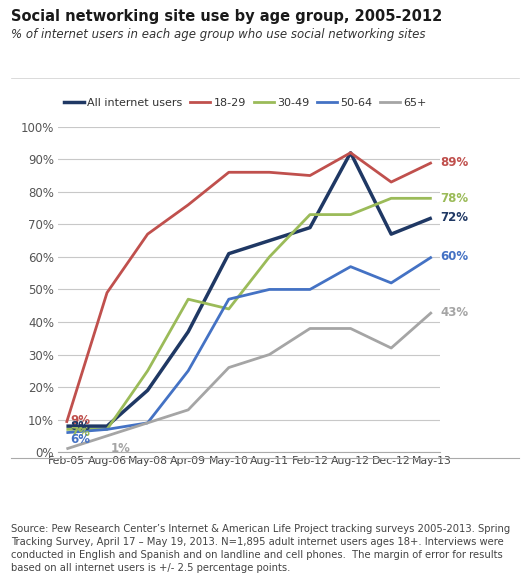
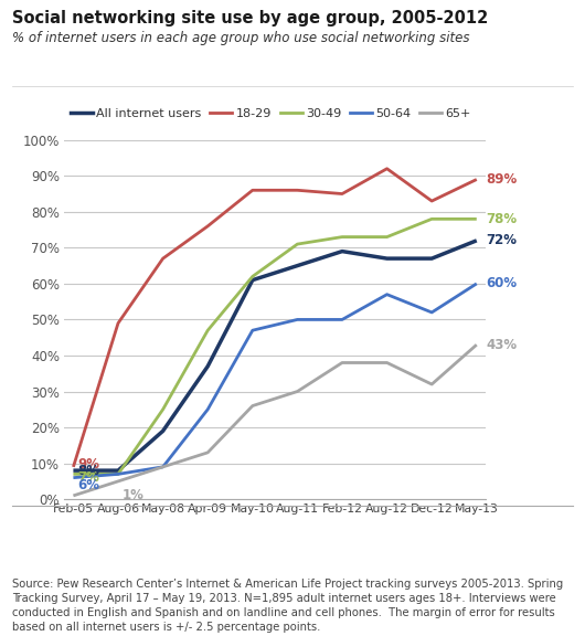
30-49/May-10: 44% -> 62%
30-49/Aug-11: 60% -> 71%
All internet users/Aug-12: 92% -> 67%
